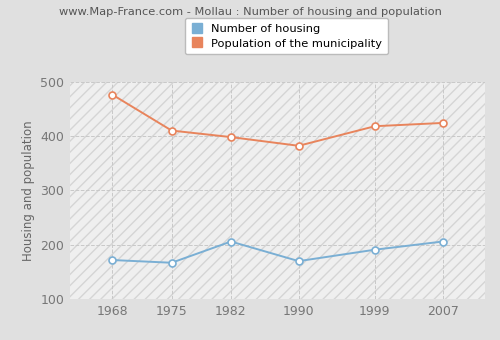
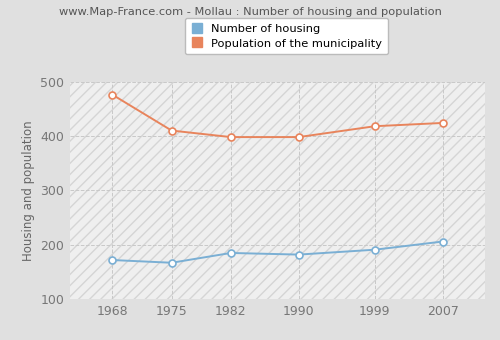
Number of housing/1982: 206 -> 185
Number of housing/1990: 170 -> 182
Population of the municipality/1990: 382 -> 398
